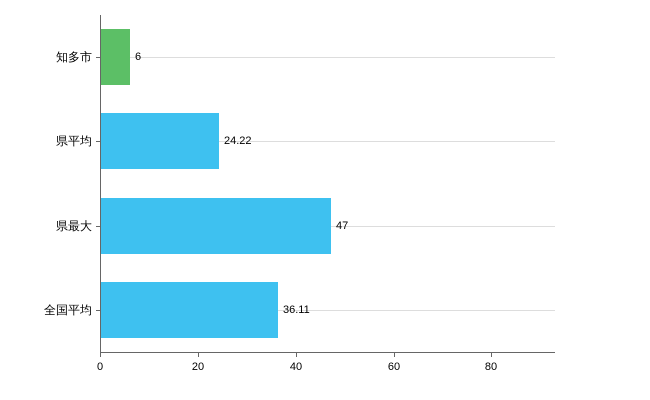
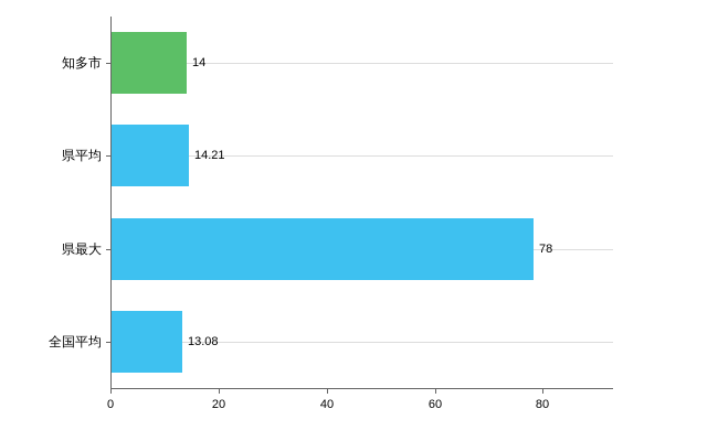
知多市: 6 -> 14
県平均: 24.22 -> 14.21
県最大: 47 -> 78
全国平均: 36.11 -> 13.08
